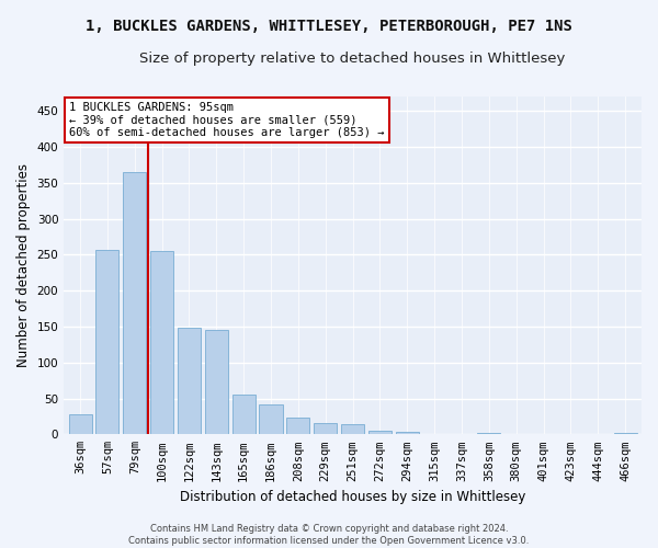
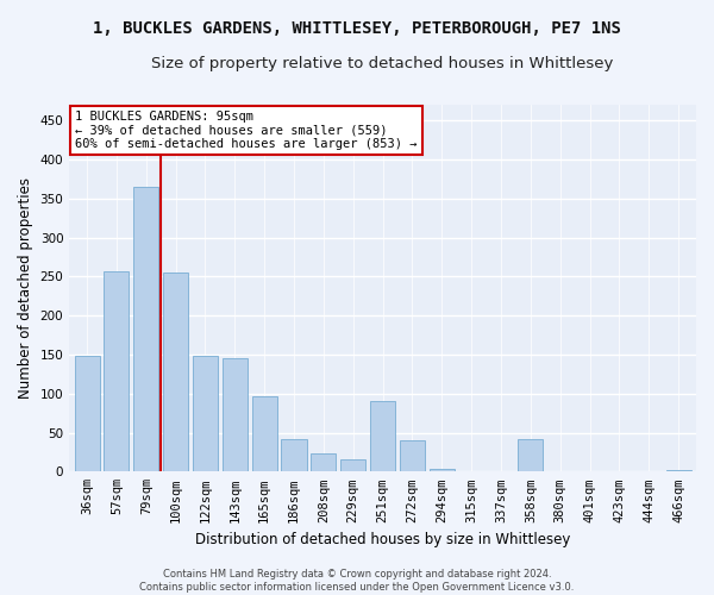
36sqm: 28 -> 148
165sqm: 55 -> 96
251sqm: 14 -> 90
272sqm: 5 -> 40
358sqm: 2 -> 42
